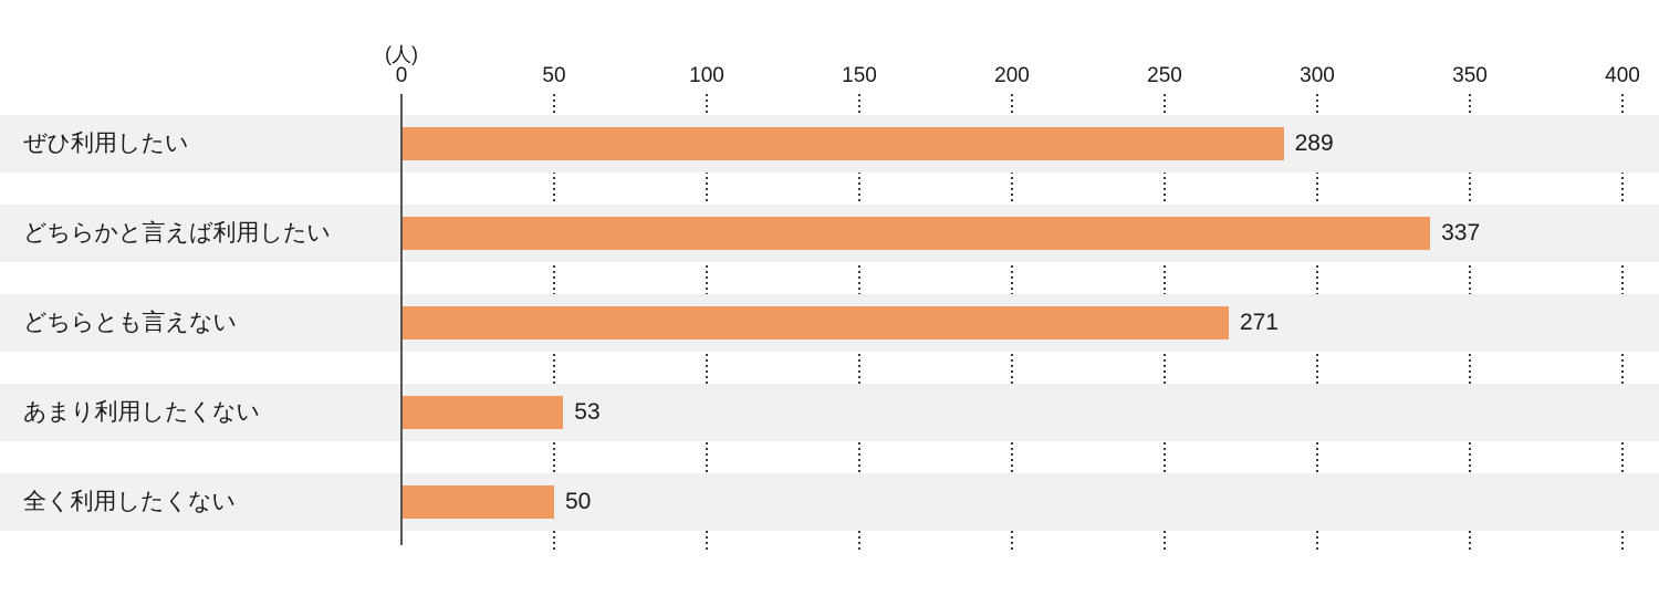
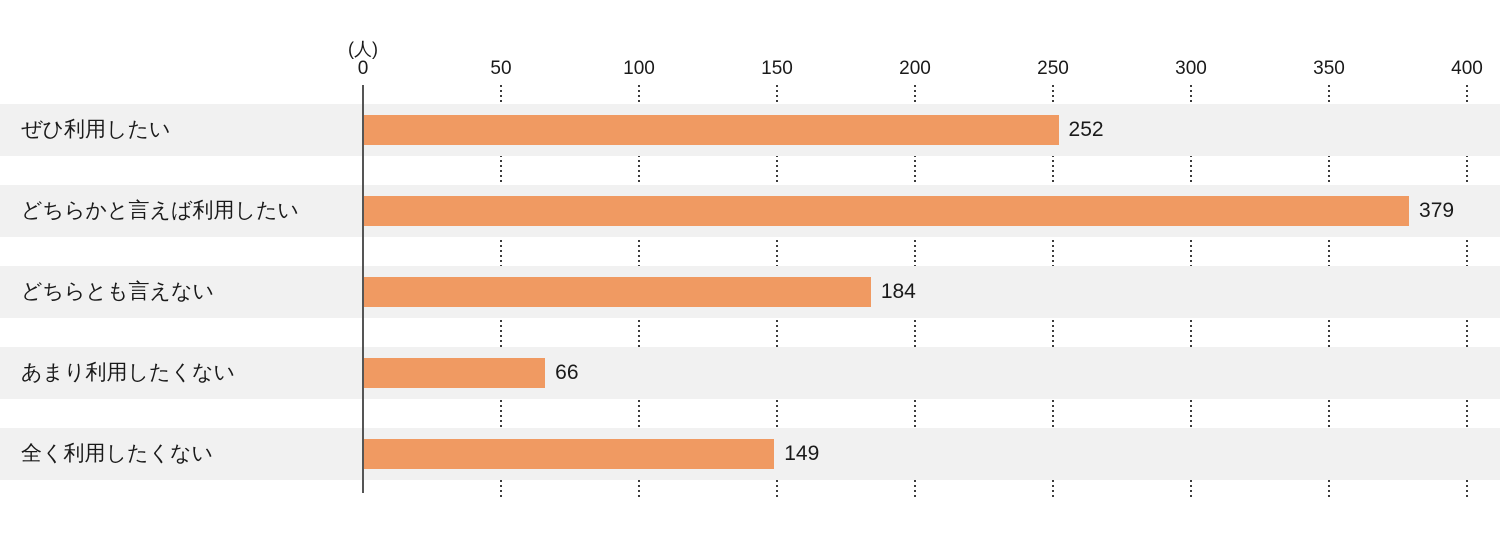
ぜひ利用したい: 289 -> 252
どちらかと言えば利用したい: 337 -> 379
どちらとも言えない: 271 -> 184
あまり利用したくない: 53 -> 66
全く利用したくない: 50 -> 149
